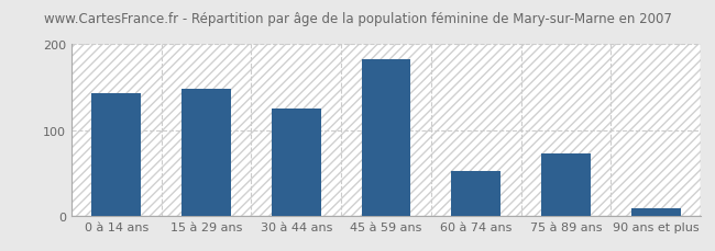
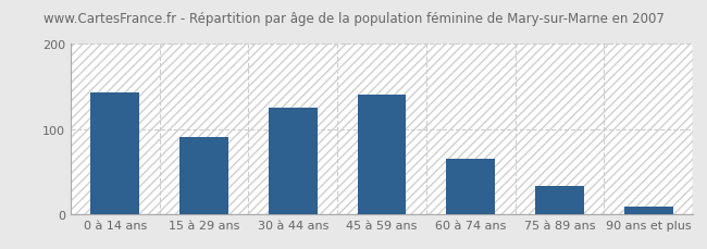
15 à 29 ans: 148 -> 90
45 à 59 ans: 182 -> 141
60 à 74 ans: 52 -> 65
75 à 89 ans: 72 -> 33
